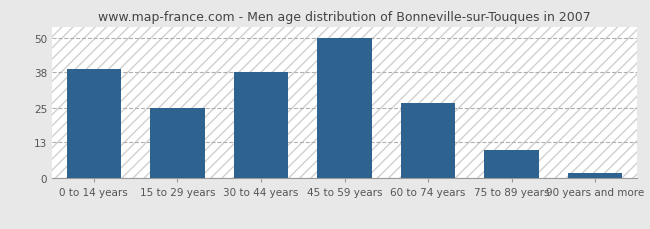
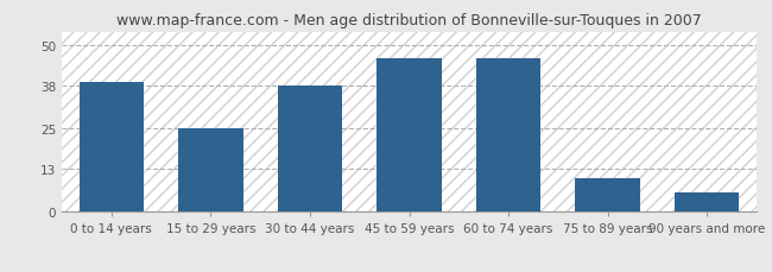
45 to 59 years: 50 -> 46
60 to 74 years: 27 -> 46
90 years and more: 2 -> 6
